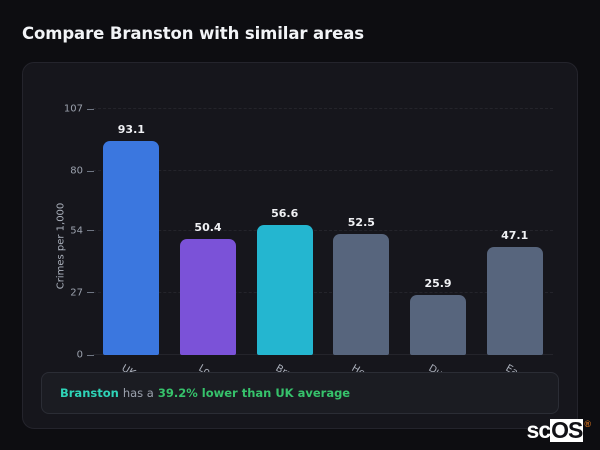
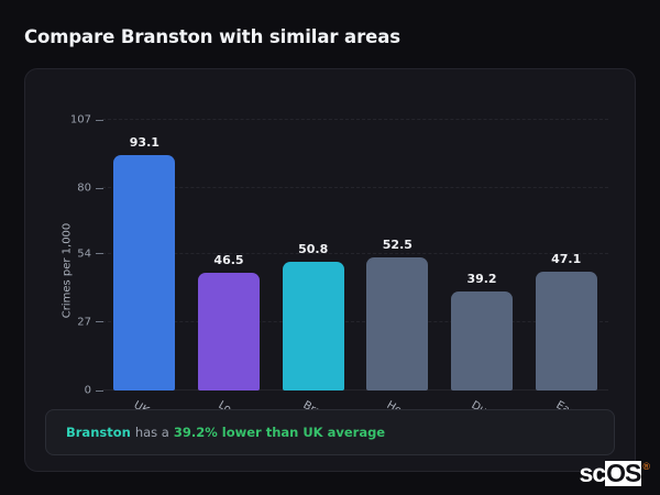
Local Area: 50.4 -> 46.5
Branston: 56.6 -> 50.8
Dunnington: 25.9 -> 39.2
